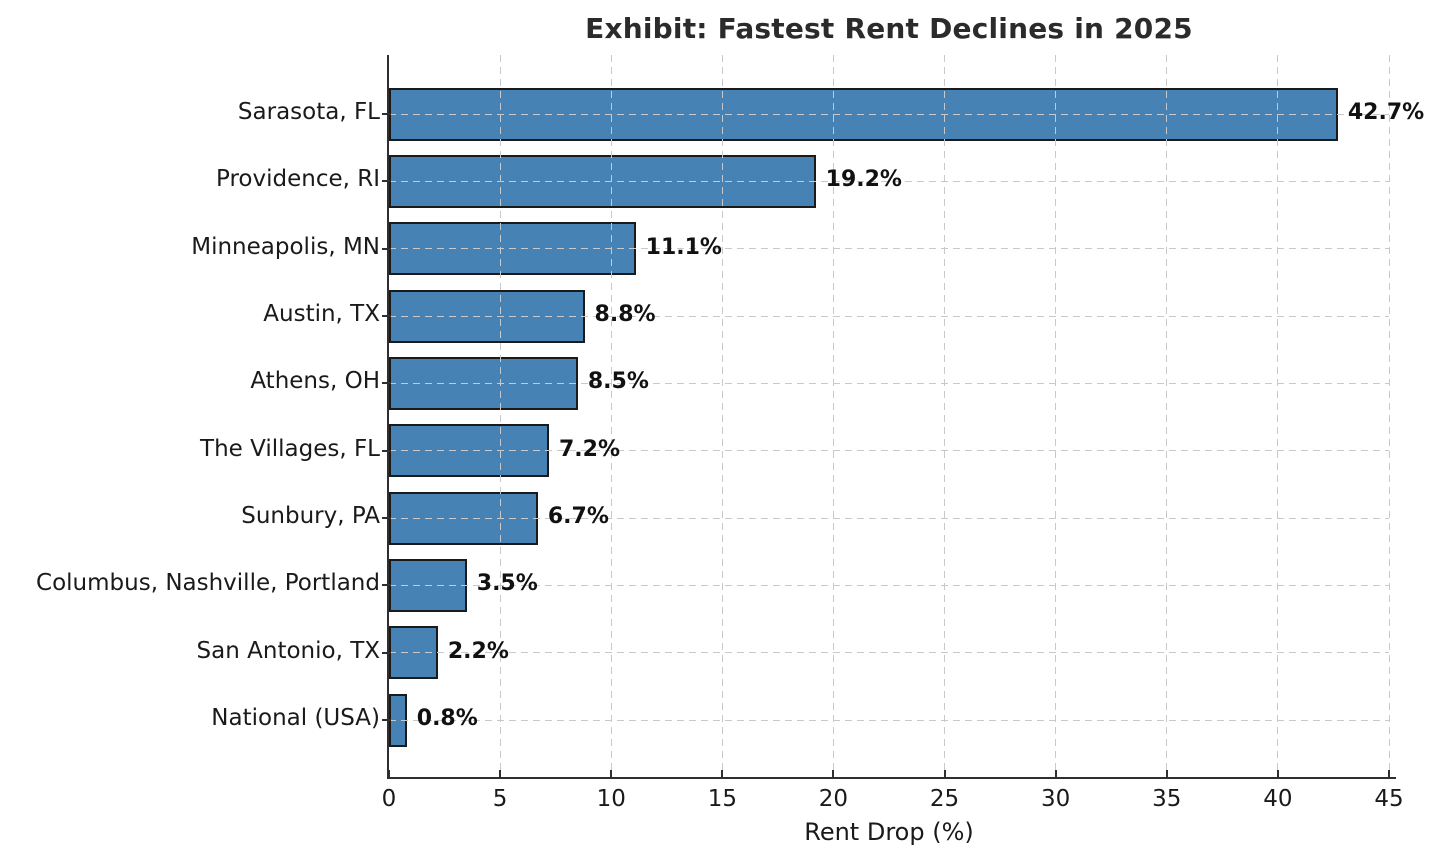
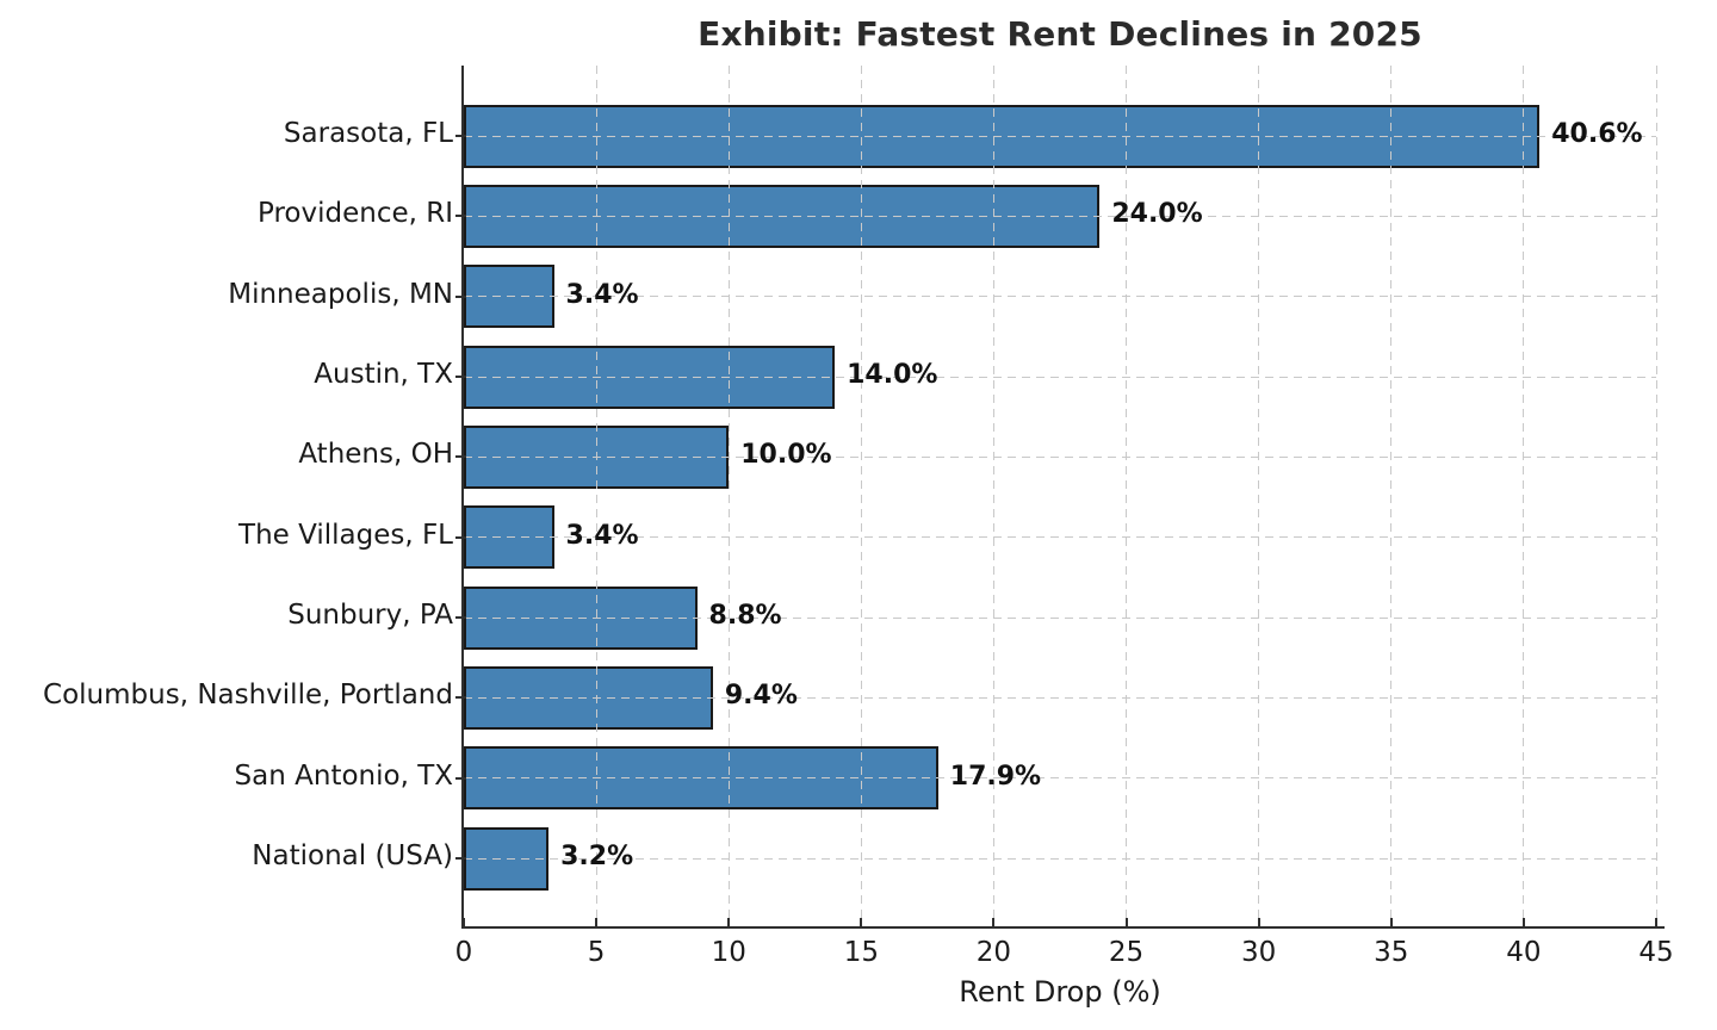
Sarasota, FL: 42.7% -> 40.6%
Providence, RI: 19.2% -> 24.0%
Minneapolis, MN: 11.1% -> 3.4%
Austin, TX: 8.8% -> 14.0%
Athens, OH: 8.5% -> 10.0%
The Villages, FL: 7.2% -> 3.4%
Sunbury, PA: 6.7% -> 8.8%
Columbus, Nashville, Portland: 3.5% -> 9.4%
San Antonio, TX: 2.2% -> 17.9%
National (USA): 0.8% -> 3.2%
